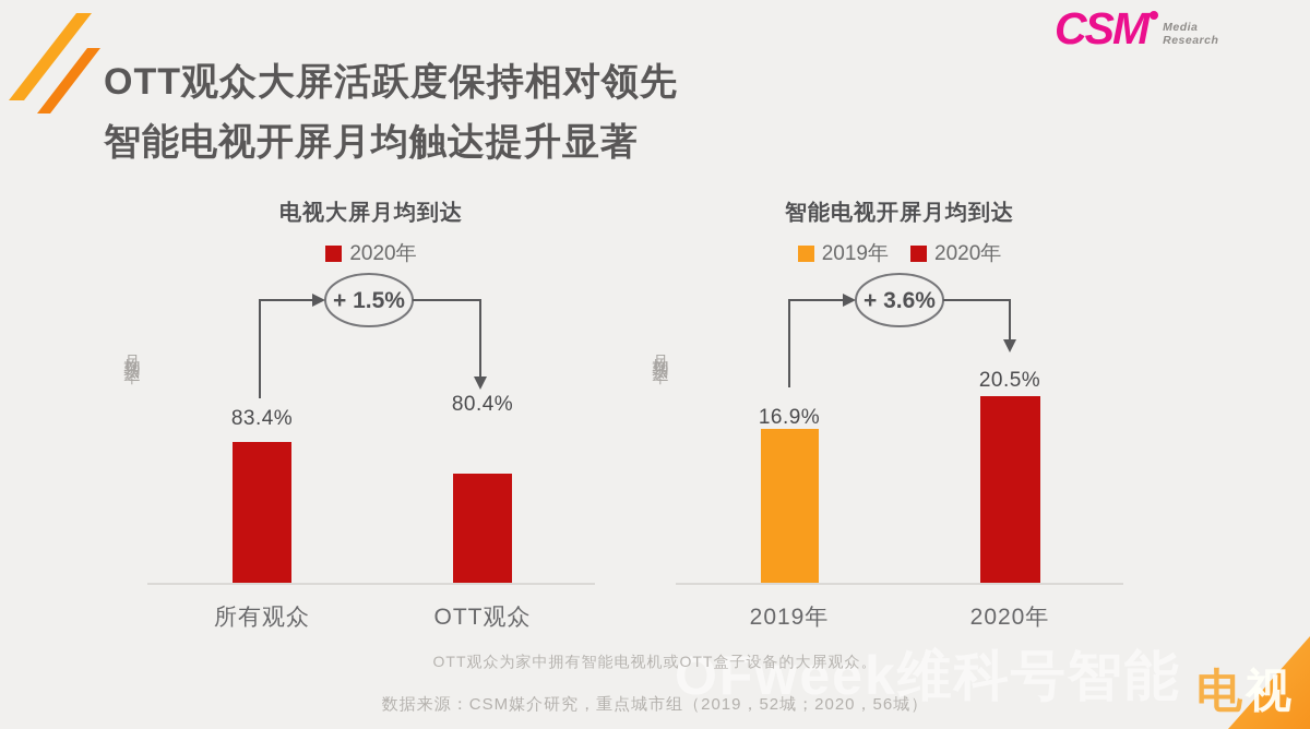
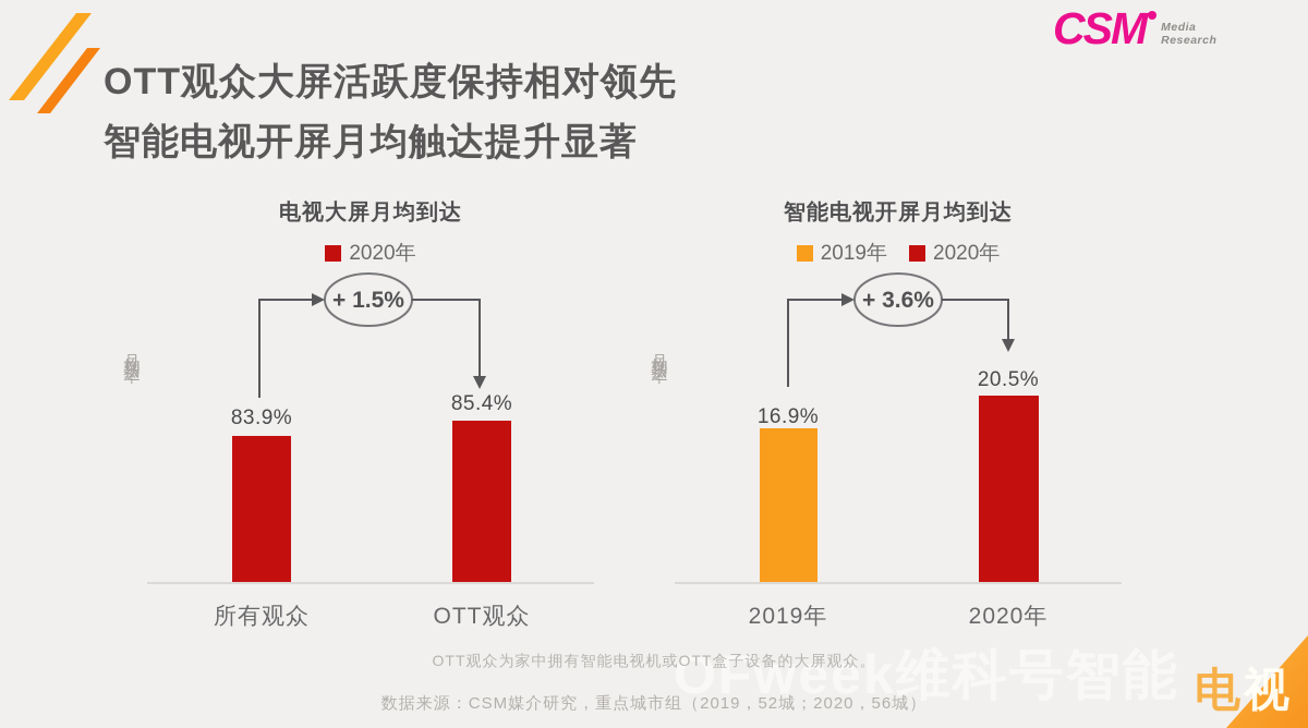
电视大屏月均到达/所有观众: 83.4% -> 83.9%
电视大屏月均到达/OTT观众: 80.4% -> 85.4%
